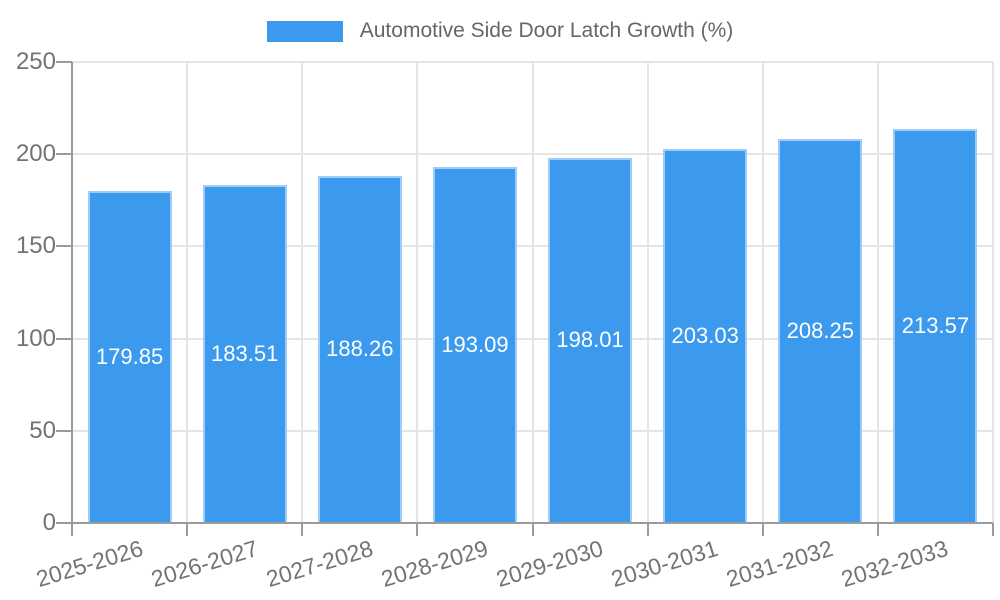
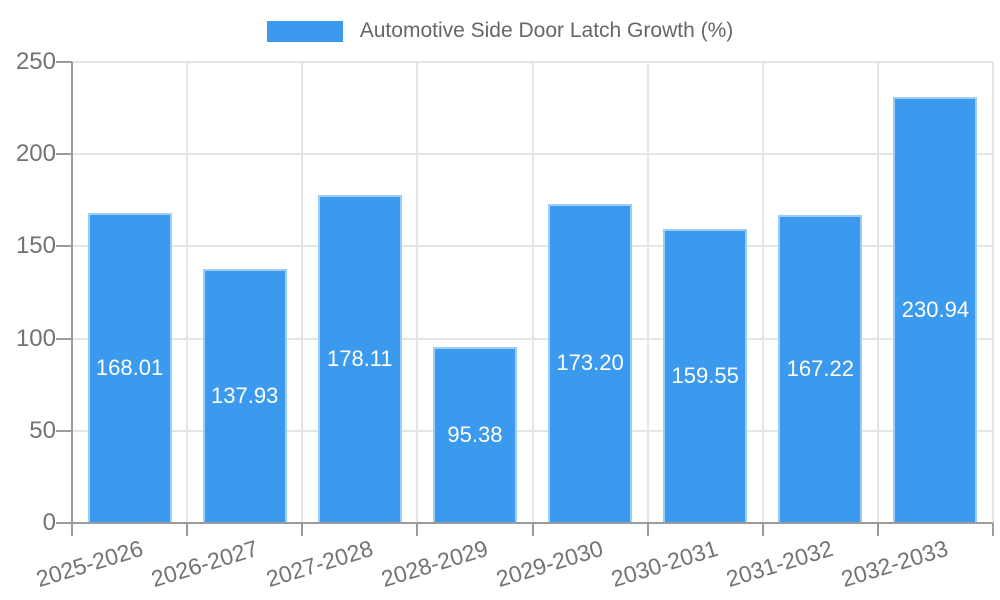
2025-2026: 179.85 -> 168.01
2026-2027: 183.51 -> 137.93
2027-2028: 188.26 -> 178.11
2028-2029: 193.09 -> 95.38
2029-2030: 198.01 -> 173.20
2030-2031: 203.03 -> 159.55
2031-2032: 208.25 -> 167.22
2032-2033: 213.57 -> 230.94
